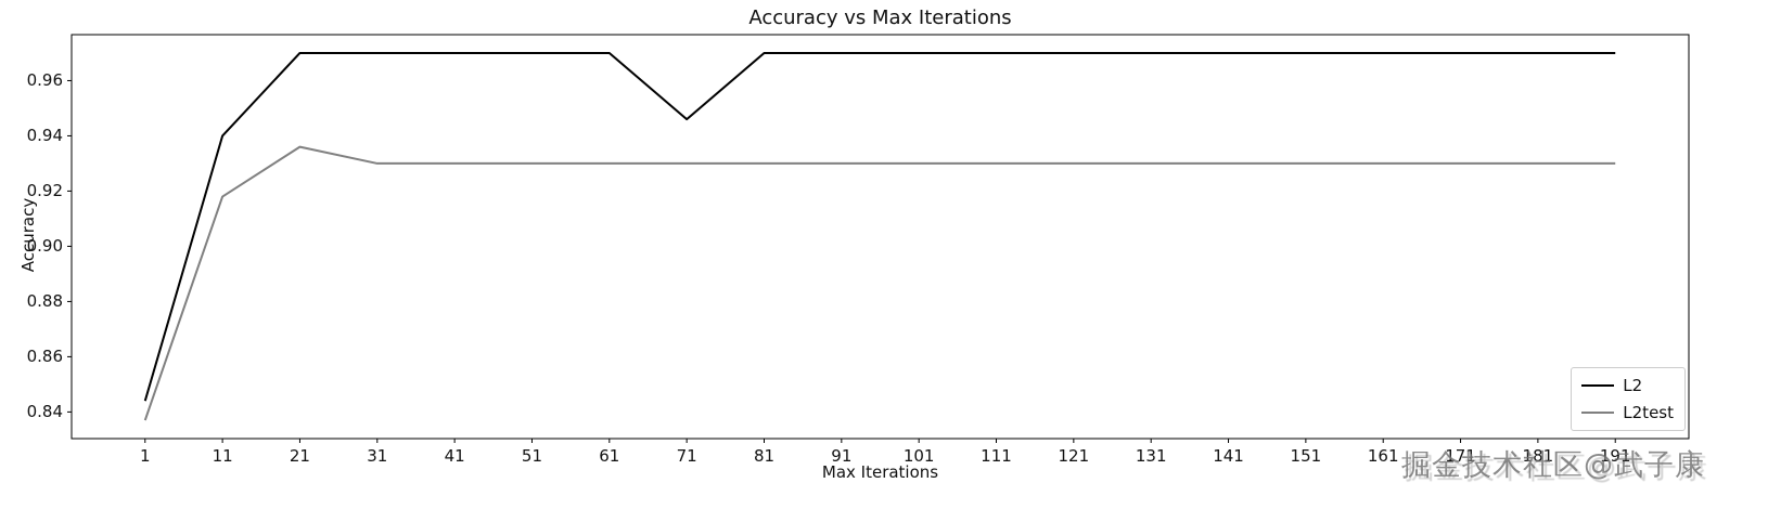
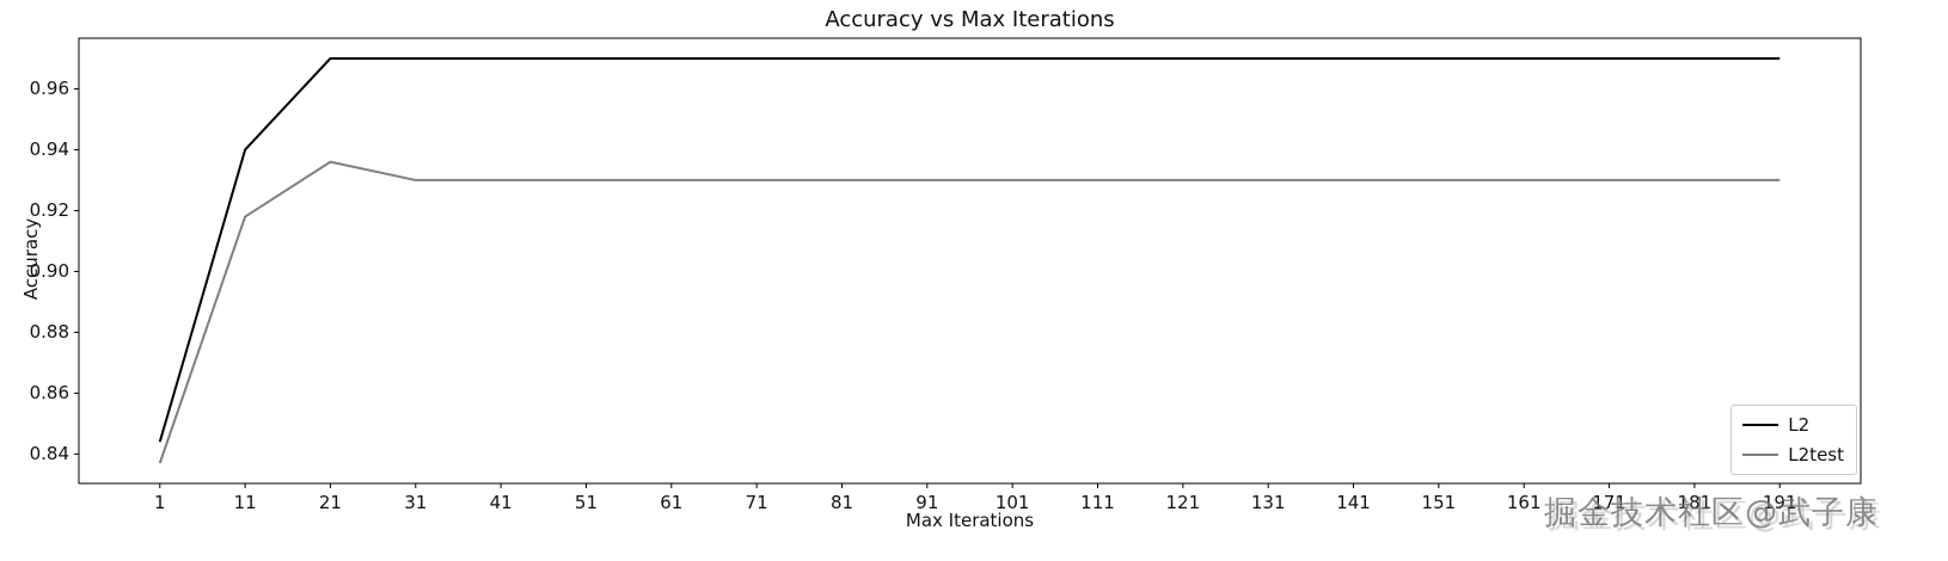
L2/71: 0.946 -> 0.970
